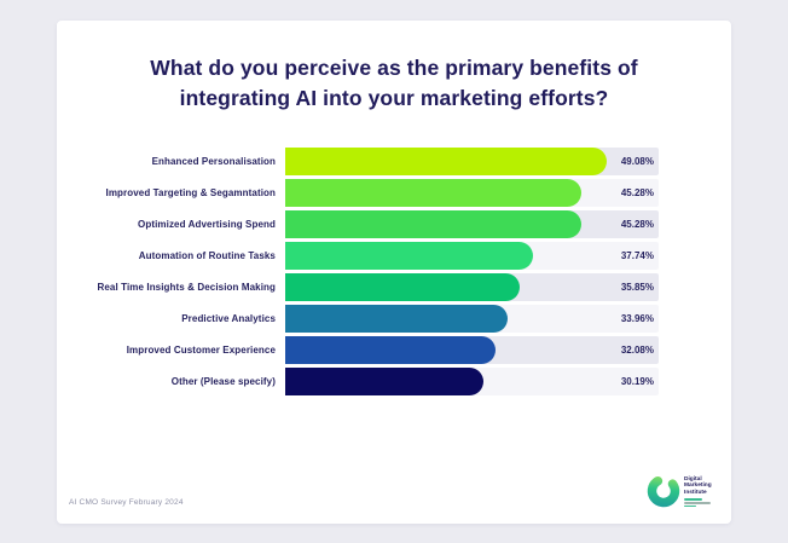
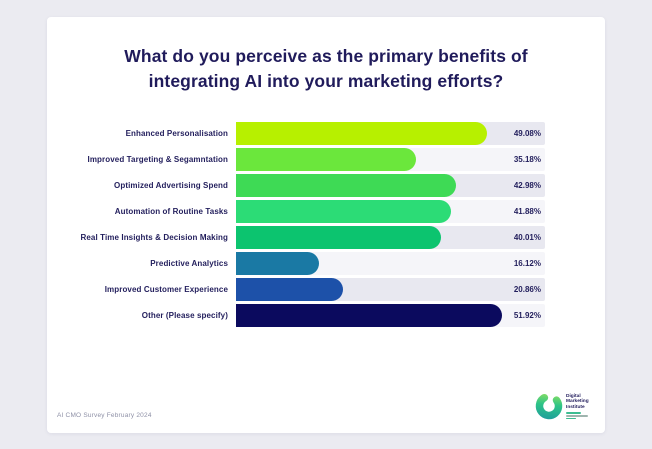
Improved Targeting & Segamntation: 45.28% -> 35.18%
Optimized Advertising Spend: 45.28% -> 42.98%
Automation of Routine Tasks: 37.74% -> 41.88%
Real Time Insights & Decision Making: 35.85% -> 40.01%
Predictive Analytics: 33.96% -> 16.12%
Improved Customer Experience: 32.08% -> 20.86%
Other (Please specify): 30.19% -> 51.92%
